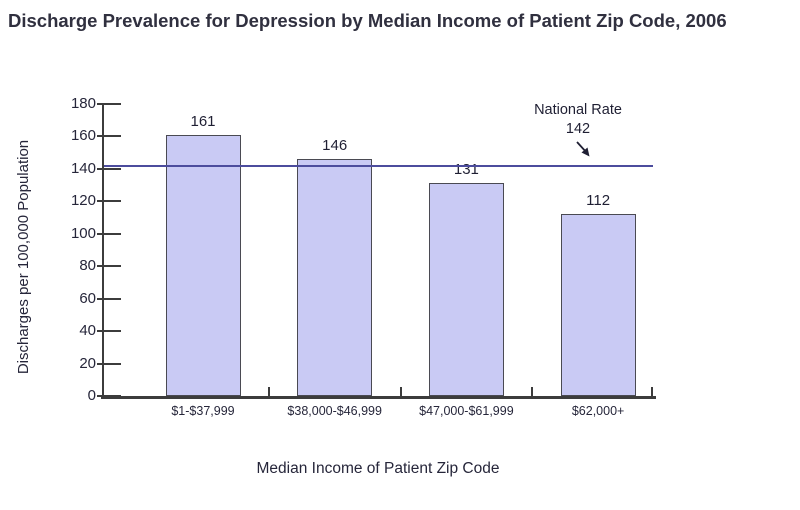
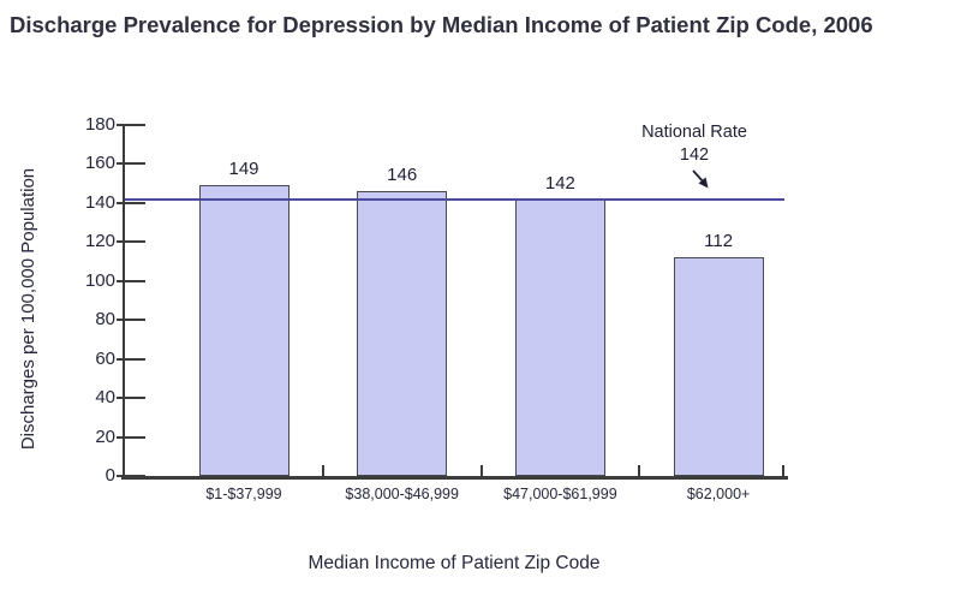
$1-$37,999: 161 -> 149
$47,000-$61,999: 131 -> 142
